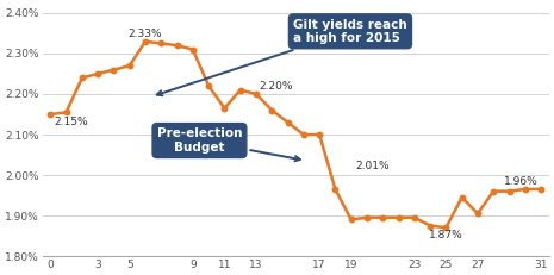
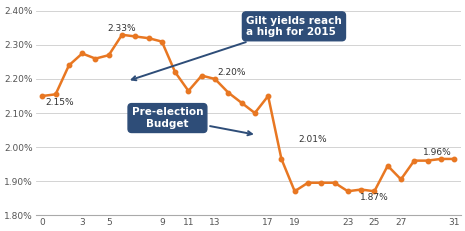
3: 2.250% -> 2.275%
17: 2.100% -> 2.150%
19: 1.890% -> 1.870%
23: 1.895% -> 1.870%
